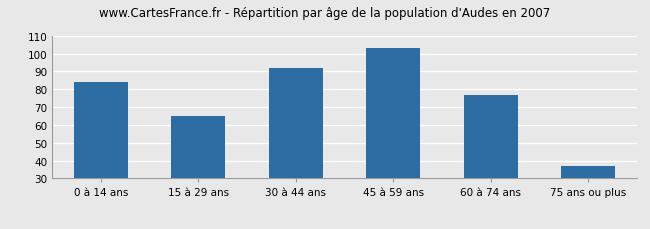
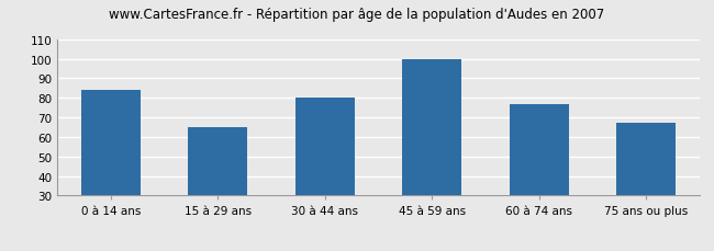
30 à 44 ans: 92 -> 80
45 à 59 ans: 103 -> 100
75 ans ou plus: 37 -> 67
